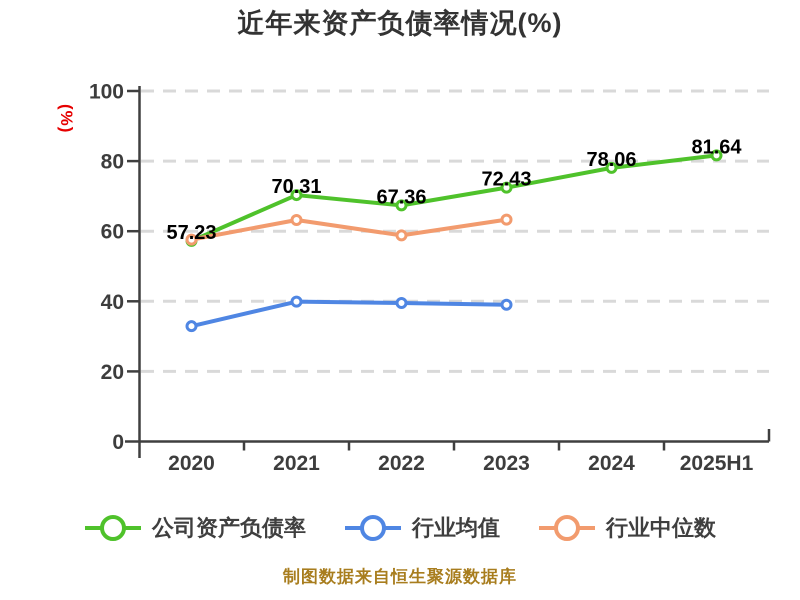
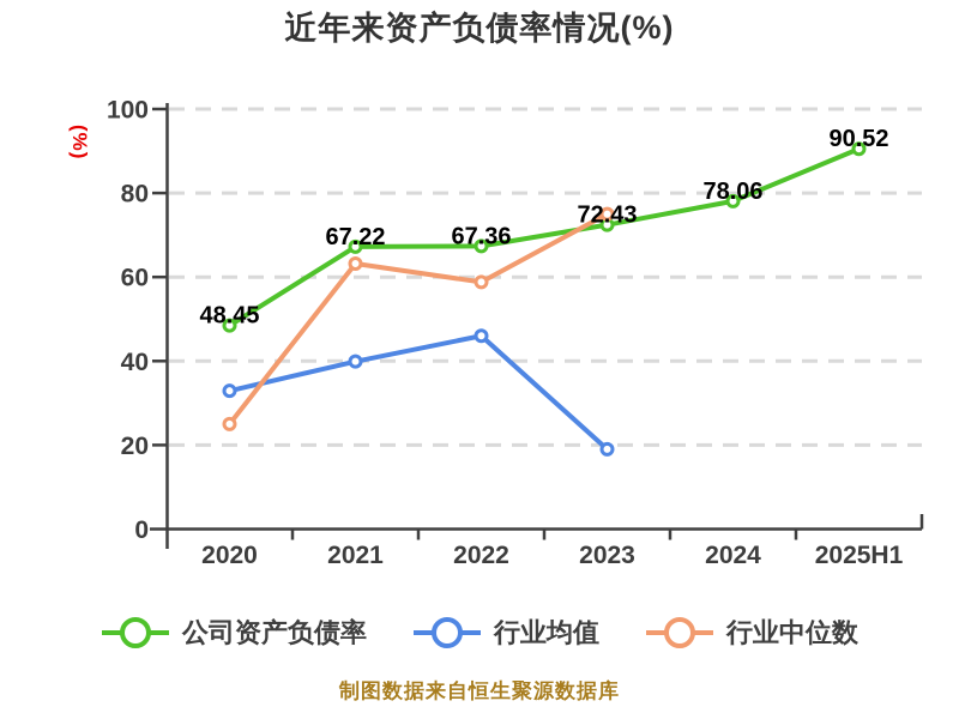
公司资产负债率/2020: 57.23 -> 48.45
行业中位数/2020: 58 -> 25
公司资产负债率/2021: 70.31 -> 67.22
行业均值/2022: 40 -> 46
行业均值/2023: 39 -> 19
行业中位数/2023: 63 -> 75
公司资产负债率/2025H1: 81.64 -> 90.52
